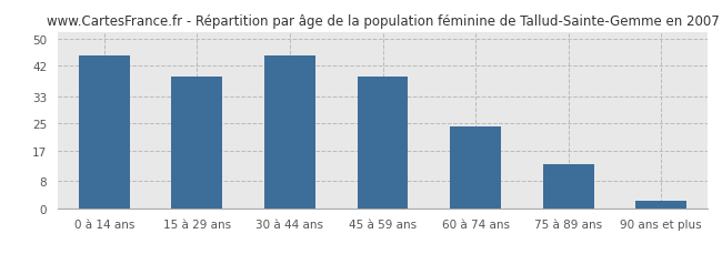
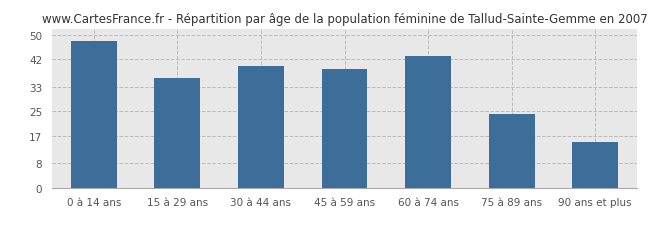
0 à 14 ans: 45 -> 48
15 à 29 ans: 39 -> 36
30 à 44 ans: 45 -> 40
60 à 74 ans: 24 -> 43
75 à 89 ans: 13 -> 24
90 ans et plus: 2 -> 15
